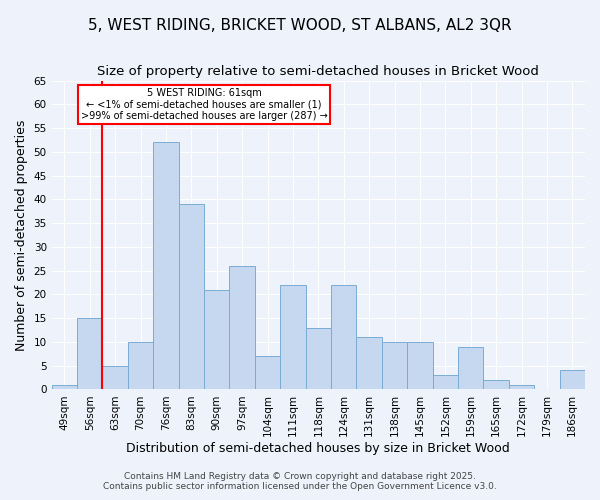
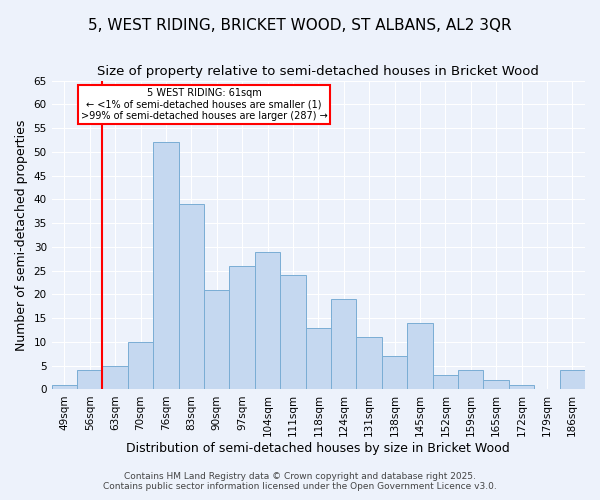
56sqm: 15 -> 4
104sqm: 7 -> 29
111sqm: 22 -> 24
124sqm: 22 -> 19
138sqm: 10 -> 7
145sqm: 10 -> 14
159sqm: 9 -> 4
